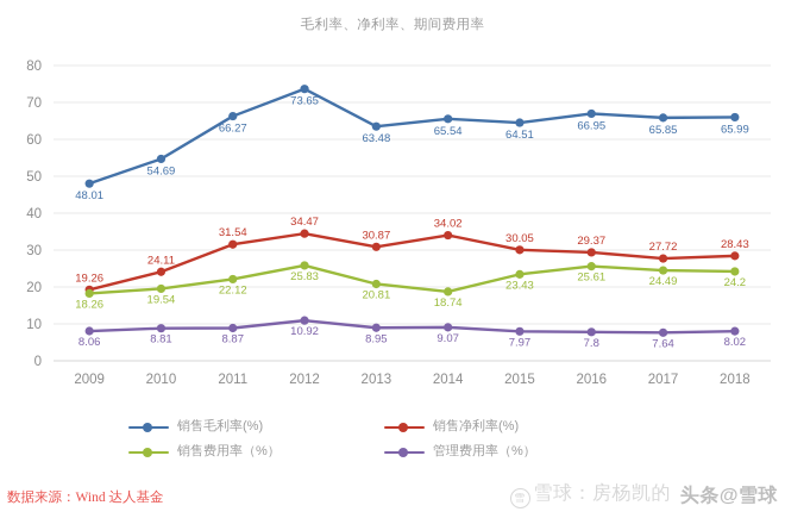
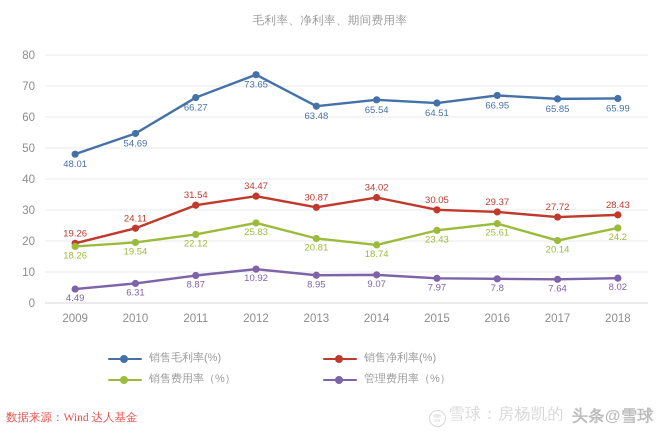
管理费用率（%）/2009: 8.06 -> 4.49
管理费用率（%）/2010: 8.81 -> 6.31
销售费用率（%）/2017: 24.49 -> 20.14
